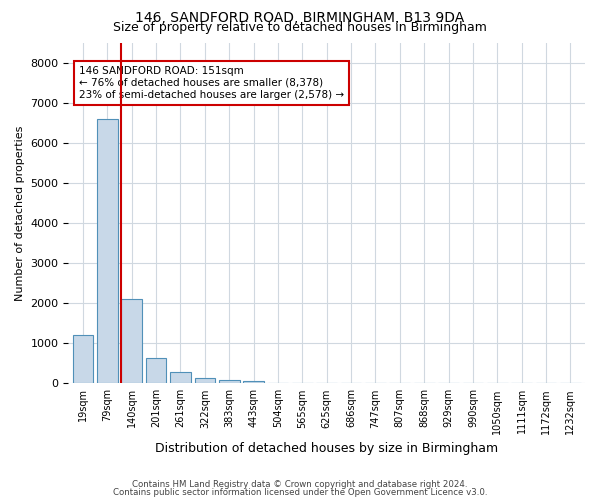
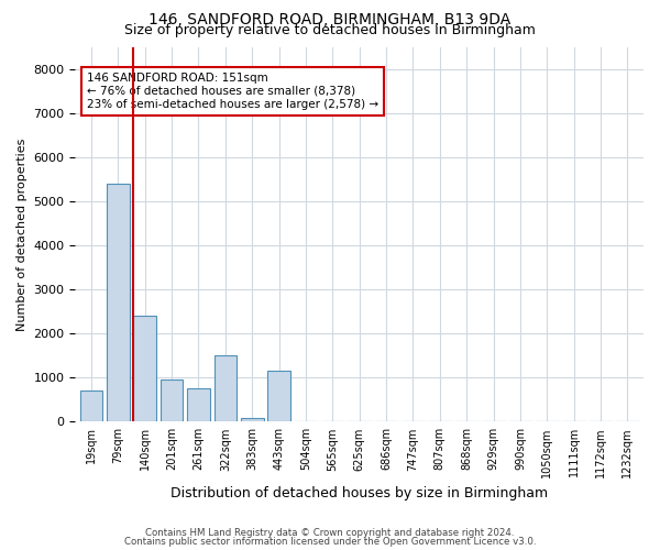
19sqm: 1200 -> 700
79sqm: 6600 -> 5400
140sqm: 2100 -> 2400
201sqm: 620 -> 950
261sqm: 280 -> 750
322sqm: 120 -> 1500
443sqm: 50 -> 1150
